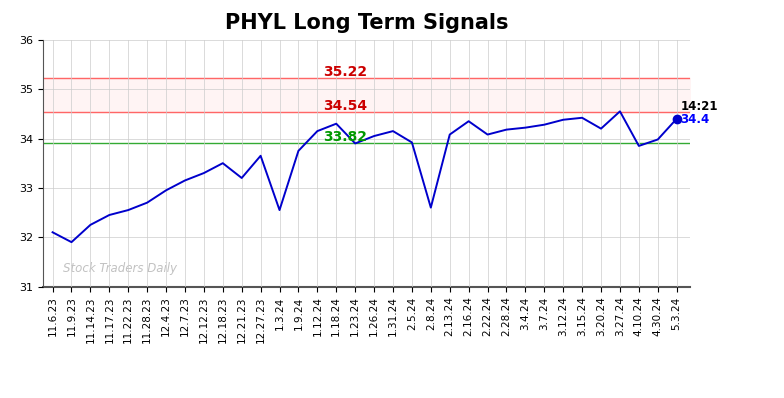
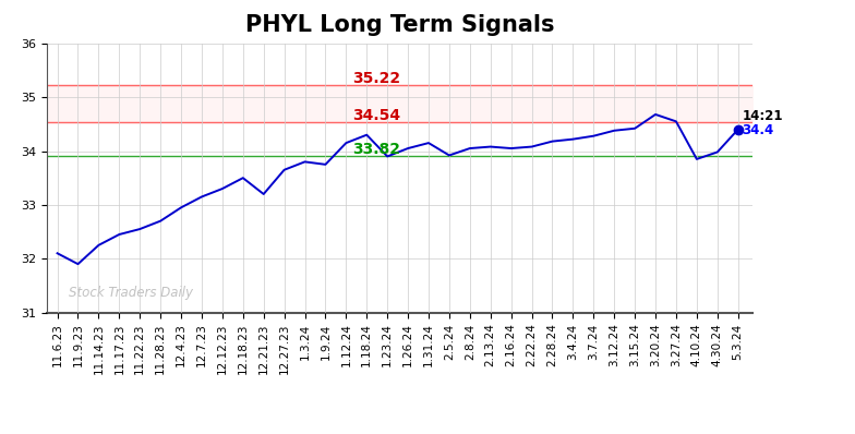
1.3.24: 32.55 -> 33.80
2.8.24: 32.60 -> 34.05
2.16.24: 34.35 -> 34.05
3.20.24: 34.20 -> 34.68
